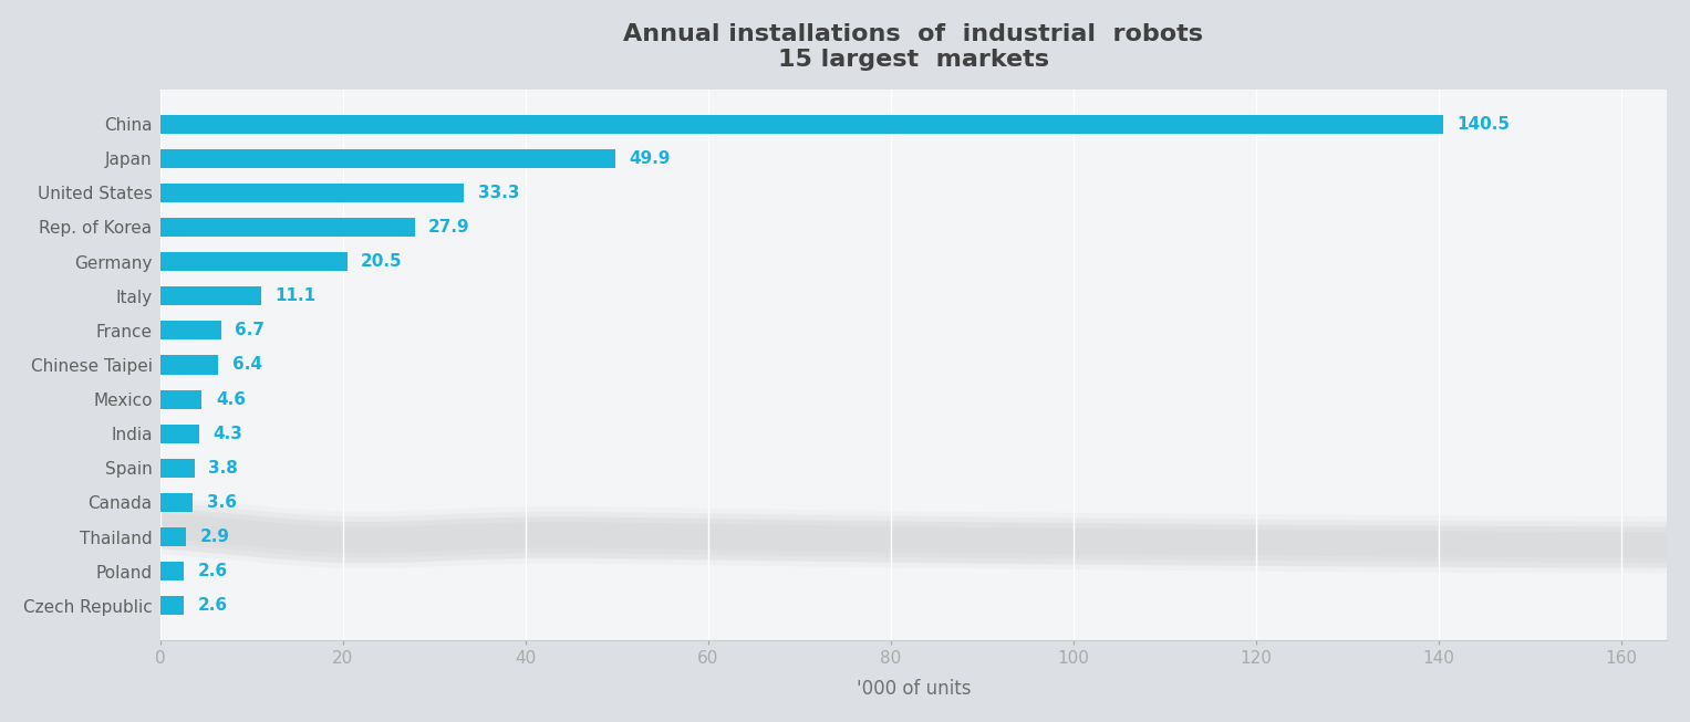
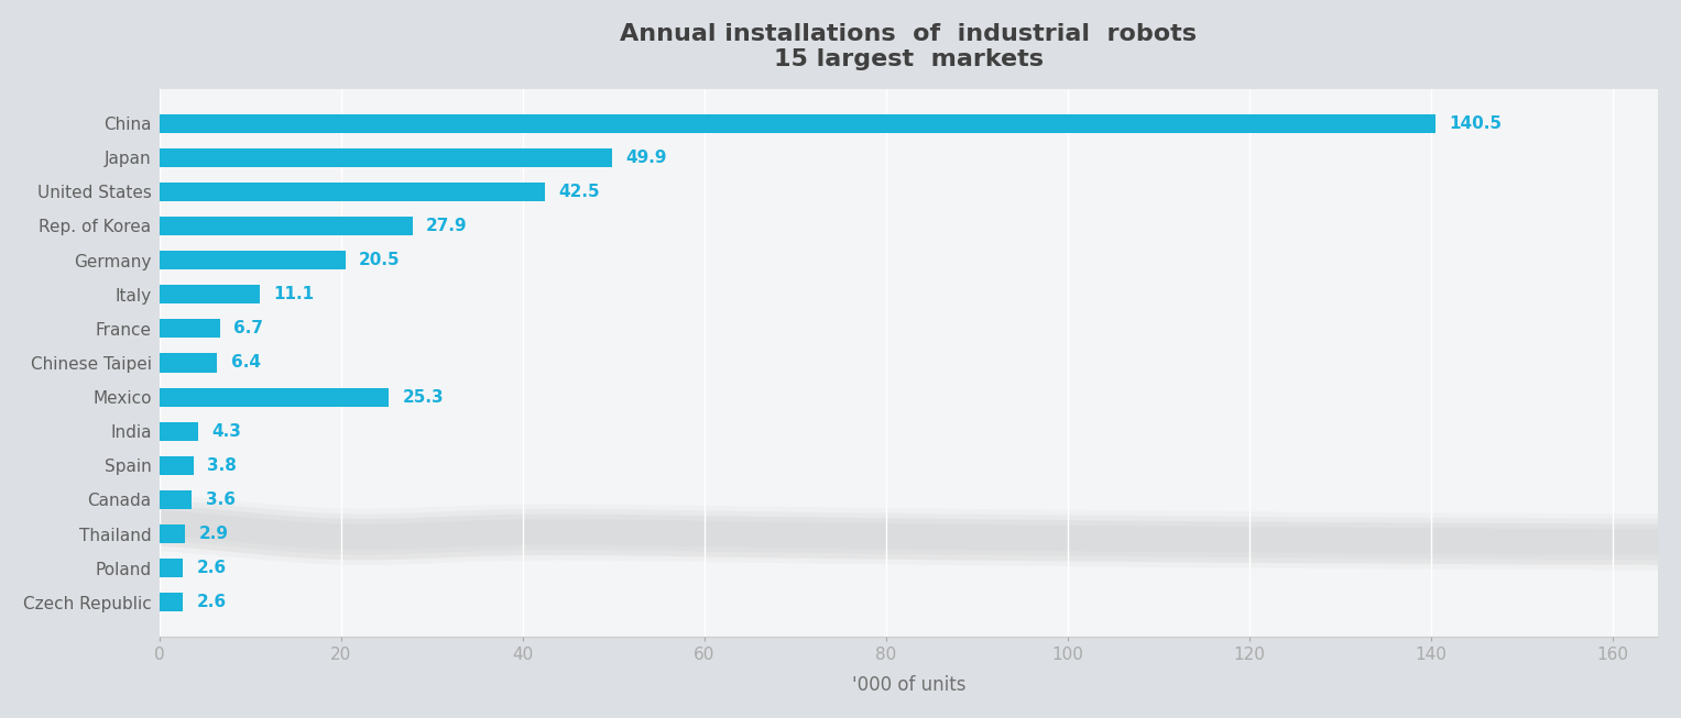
United States: 33.3 -> 42.5
Mexico: 4.6 -> 25.3
